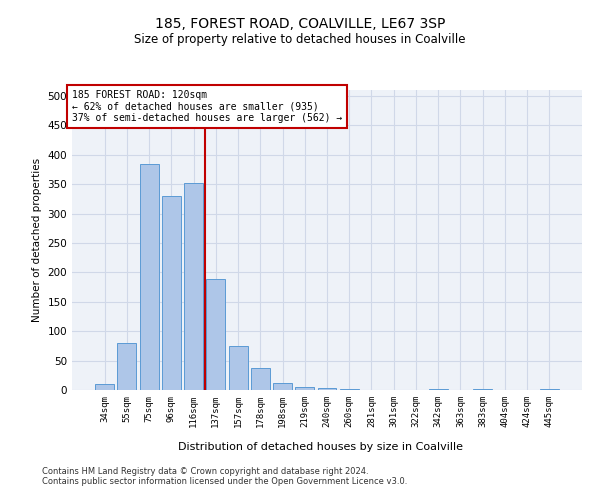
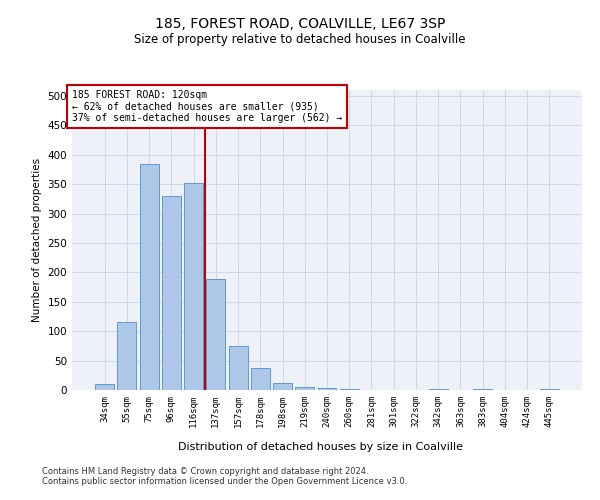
55sqm: 80 -> 115
